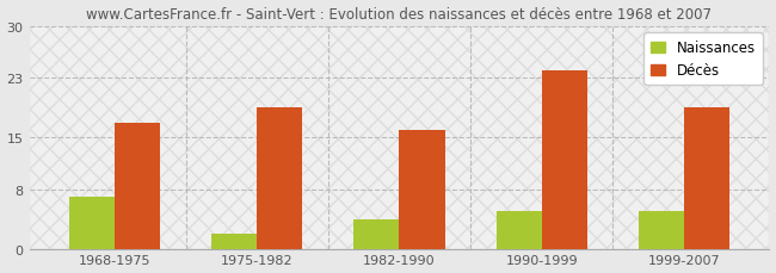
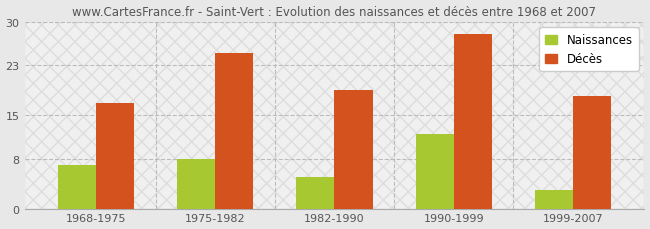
Naissances/1975-1982: 2 -> 8
Décès/1975-1982: 19 -> 25
Naissances/1982-1990: 4 -> 5
Décès/1982-1990: 16 -> 19
Naissances/1990-1999: 5 -> 12
Décès/1990-1999: 24 -> 28
Naissances/1999-2007: 5 -> 3
Décès/1999-2007: 19 -> 18
